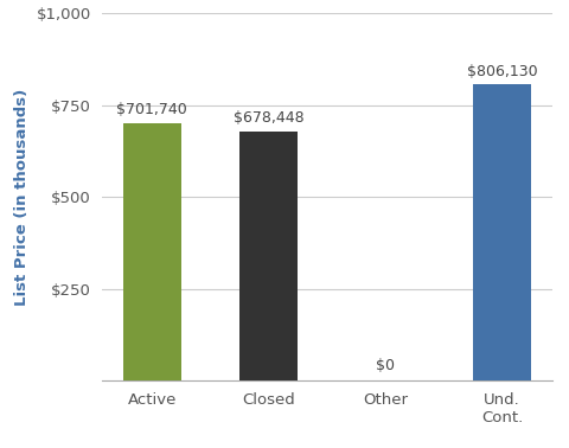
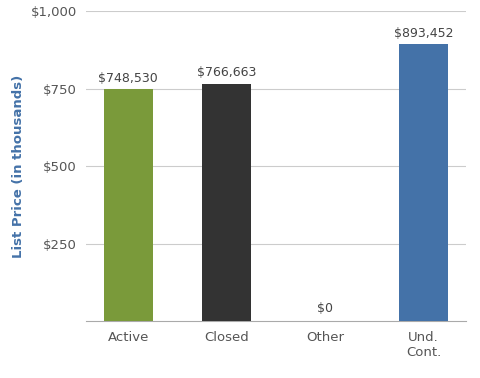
Active: $701,740 -> $748,530
Closed: $678,448 -> $766,663
Und. Cont.: $806,130 -> $893,452
